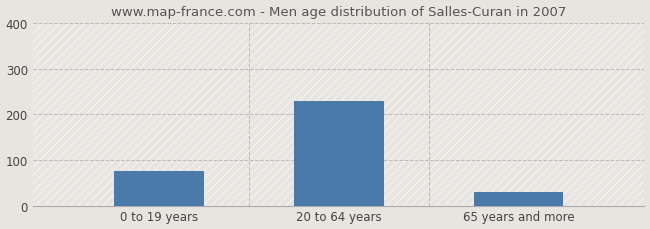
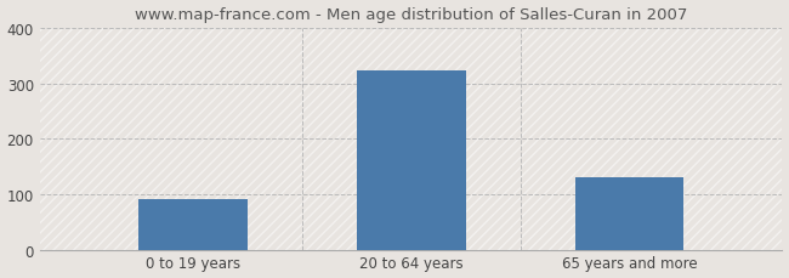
0 to 19 years: 75 -> 92
20 to 64 years: 230 -> 324
65 years and more: 30 -> 130
